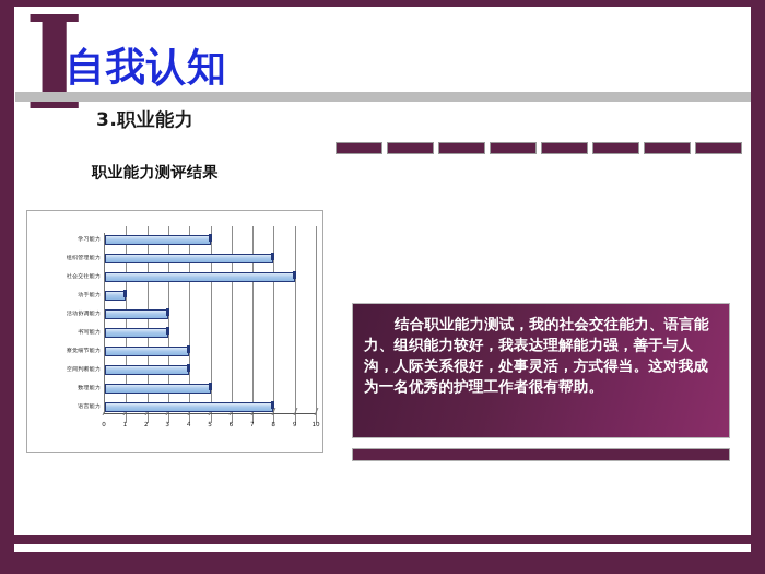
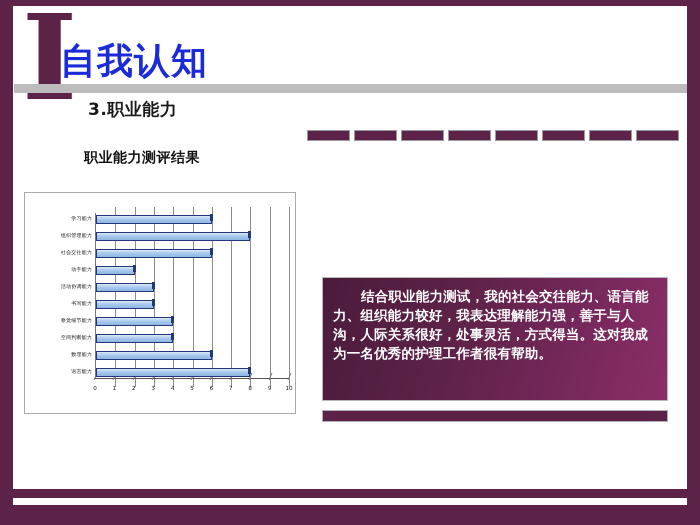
学习能力: 5 -> 6
社会交往能力: 9 -> 6
动手能力: 1 -> 2
数理能力: 5 -> 6
